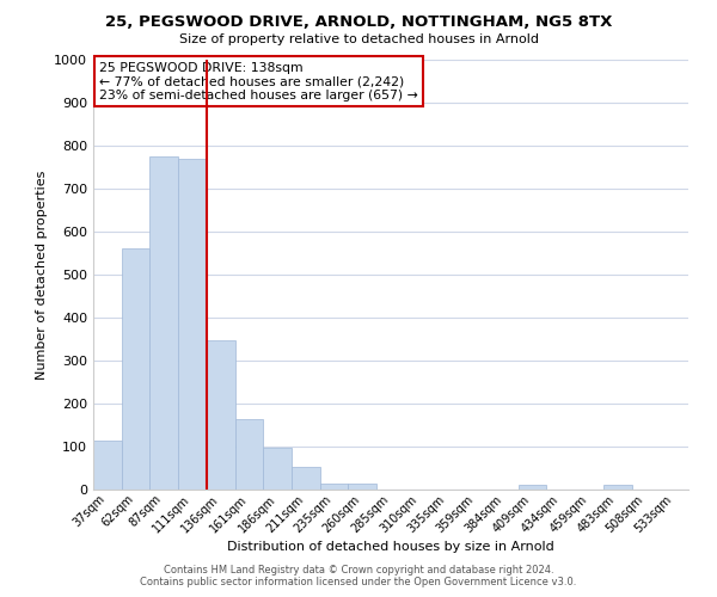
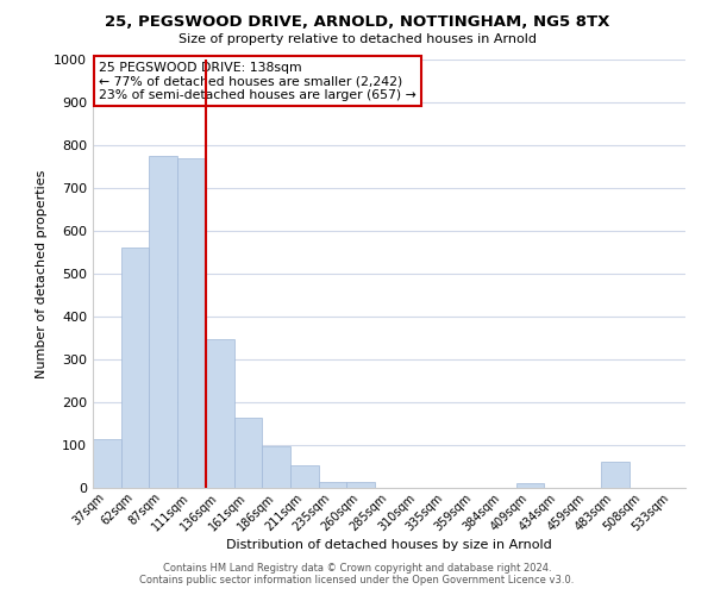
483sqm: 12 -> 60
